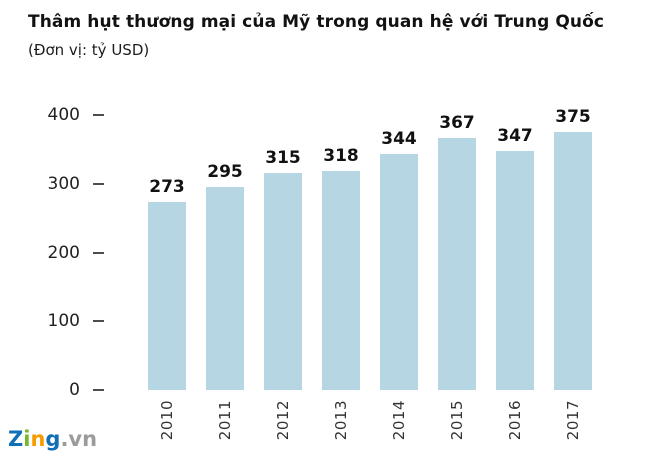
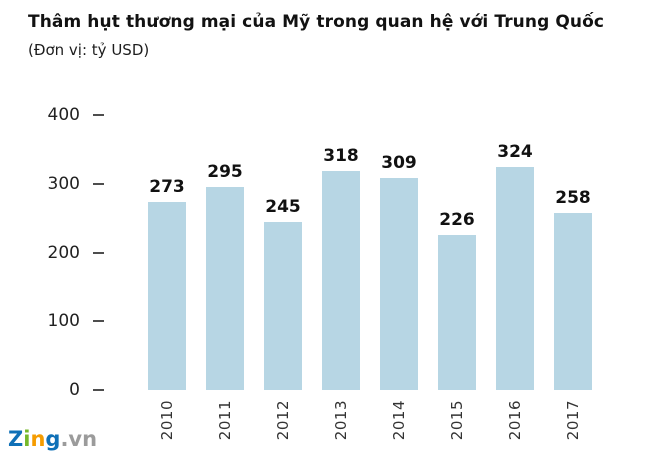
2012: 315 -> 245
2014: 344 -> 309
2015: 367 -> 226
2016: 347 -> 324
2017: 375 -> 258
